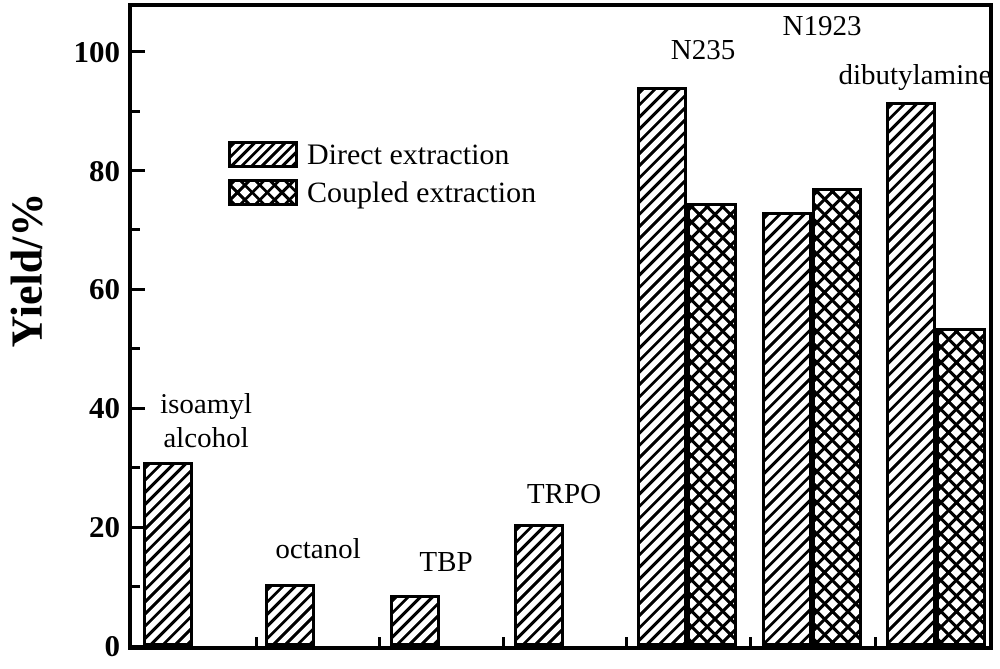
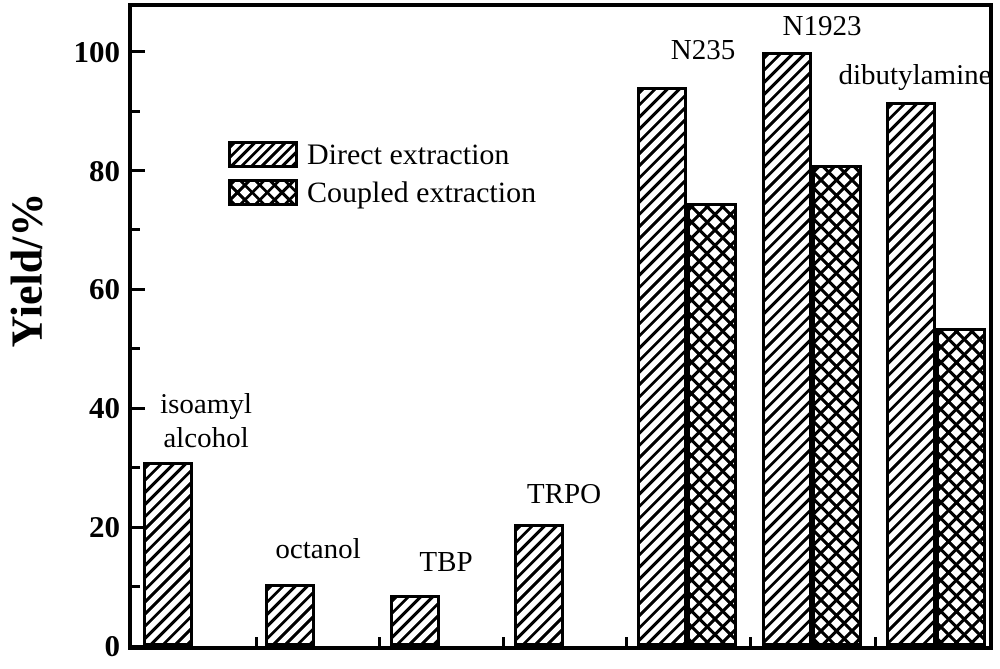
Direct extraction/N1923: 73 -> 100
Coupled extraction/N1923: 77 -> 81
